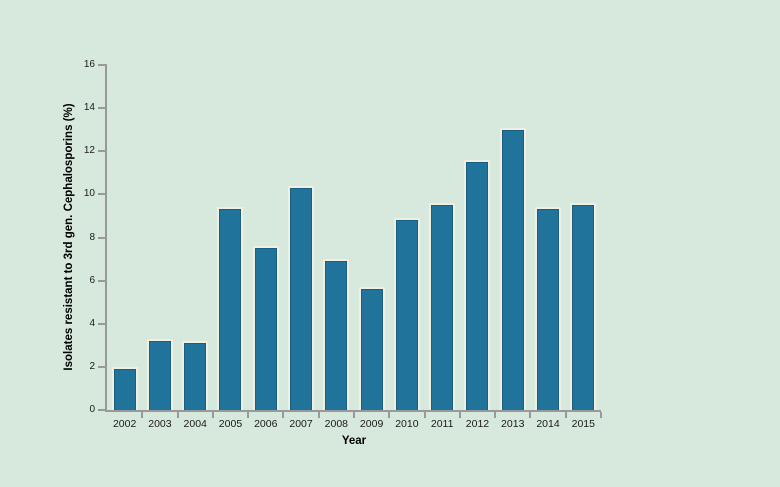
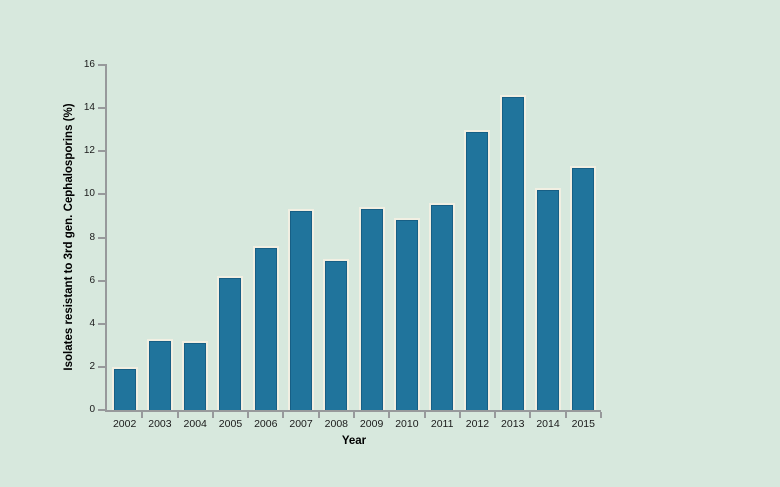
2005: 9.4 -> 6.2
2007: 10.4 -> 9.3
2009: 5.7 -> 9.4
2012: 11.6 -> 13.0
2013: 13.1 -> 14.6
2014: 9.4 -> 10.3
2015: 9.6 -> 11.3
